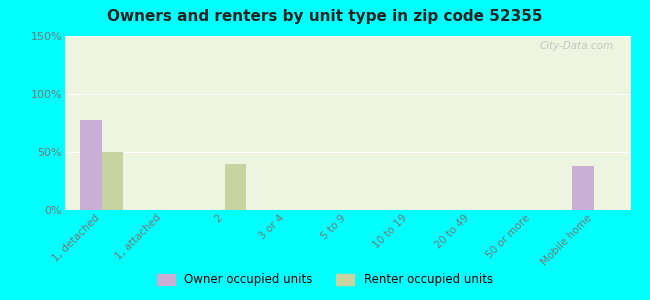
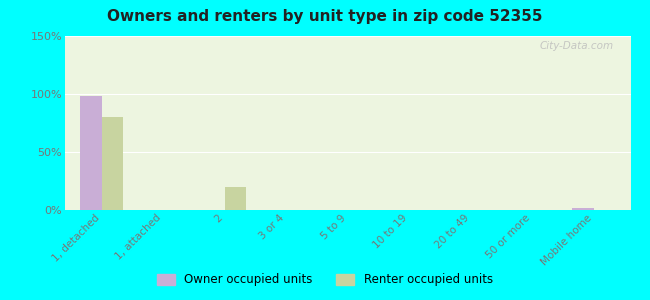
Owner occupied units/1, detached: 78% -> 98%
Renter occupied units/1, detached: 50% -> 80%
Renter occupied units/2: 40% -> 20%
Owner occupied units/Mobile home: 38% -> 2%
